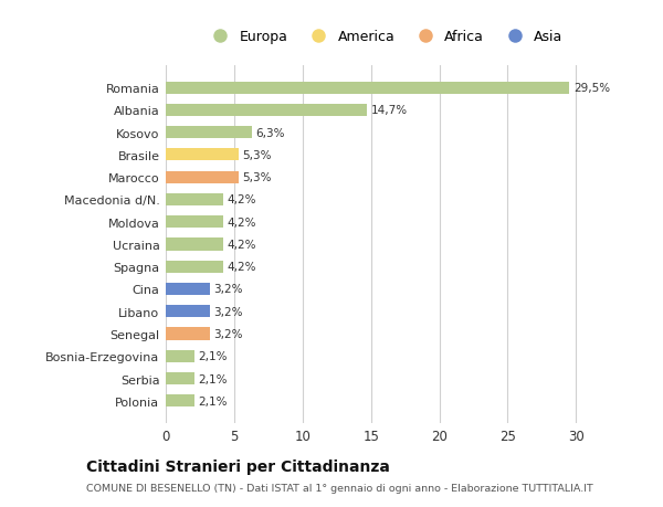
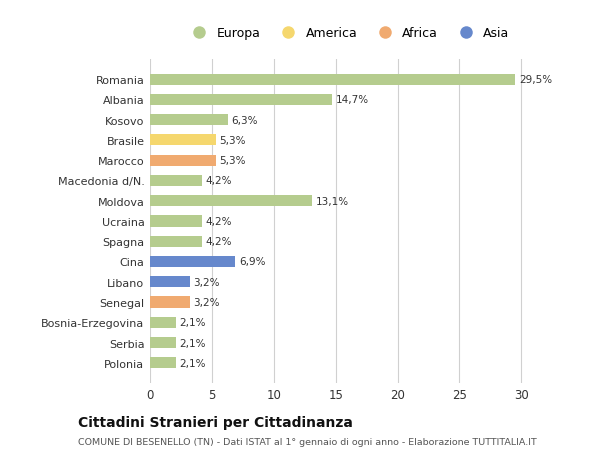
Moldova: 4,2% -> 13,1%
Cina: 3,2% -> 6,9%
